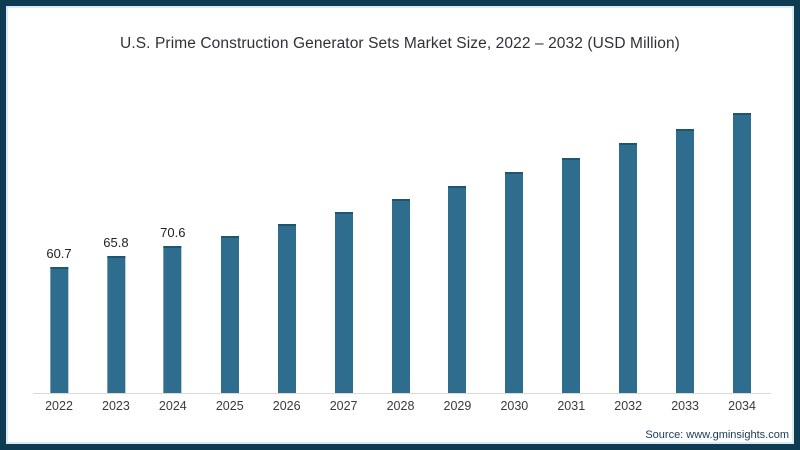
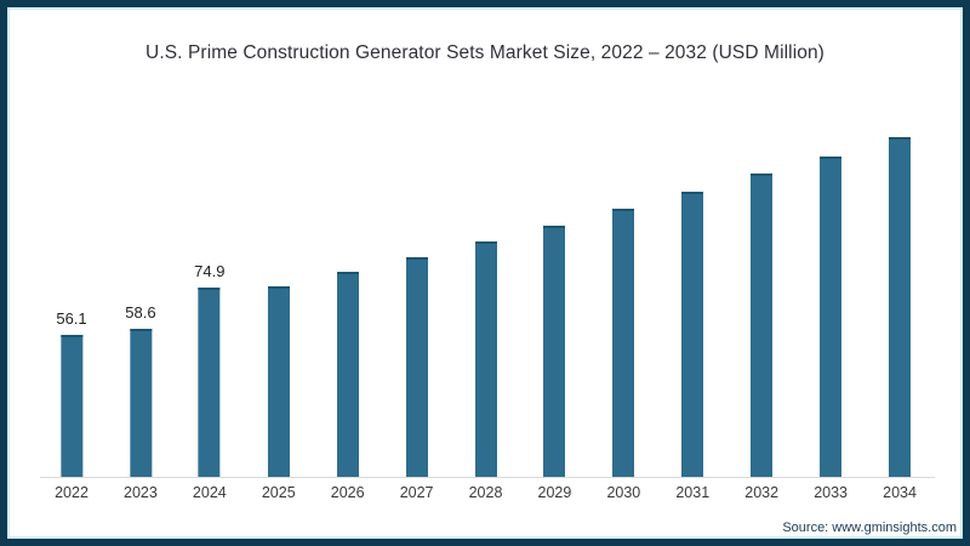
2022: 60.7 -> 56.1
2023: 65.8 -> 58.6
2024: 70.6 -> 74.9
